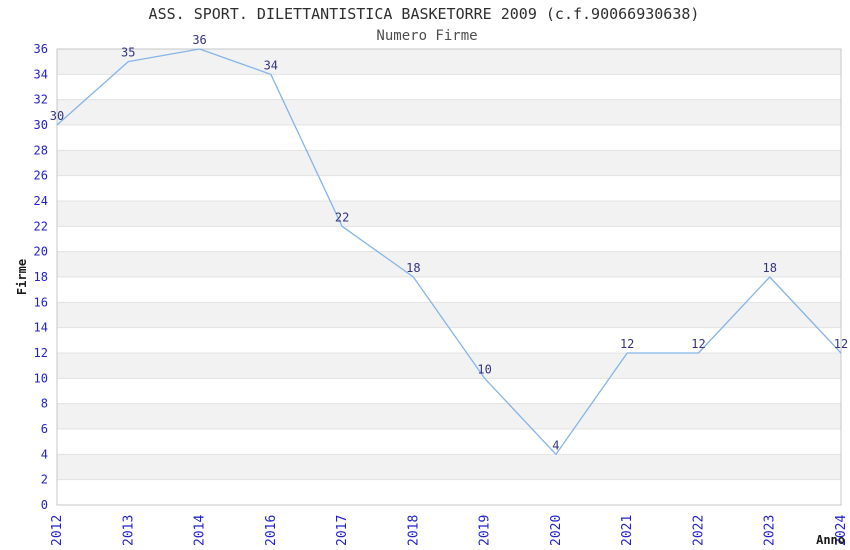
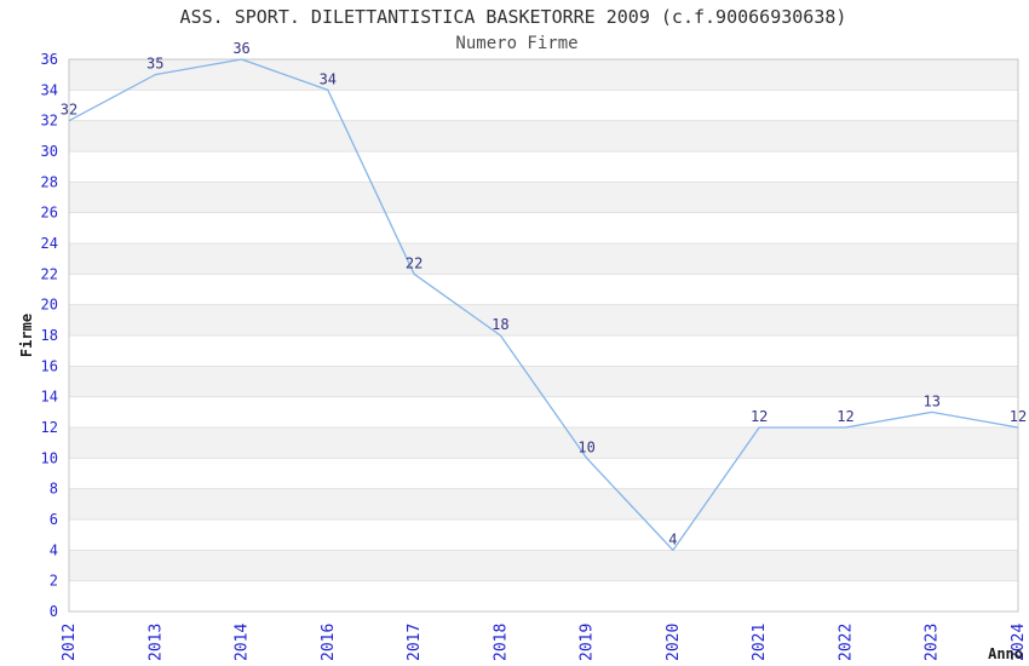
2012: 30 -> 32
2023: 18 -> 13
